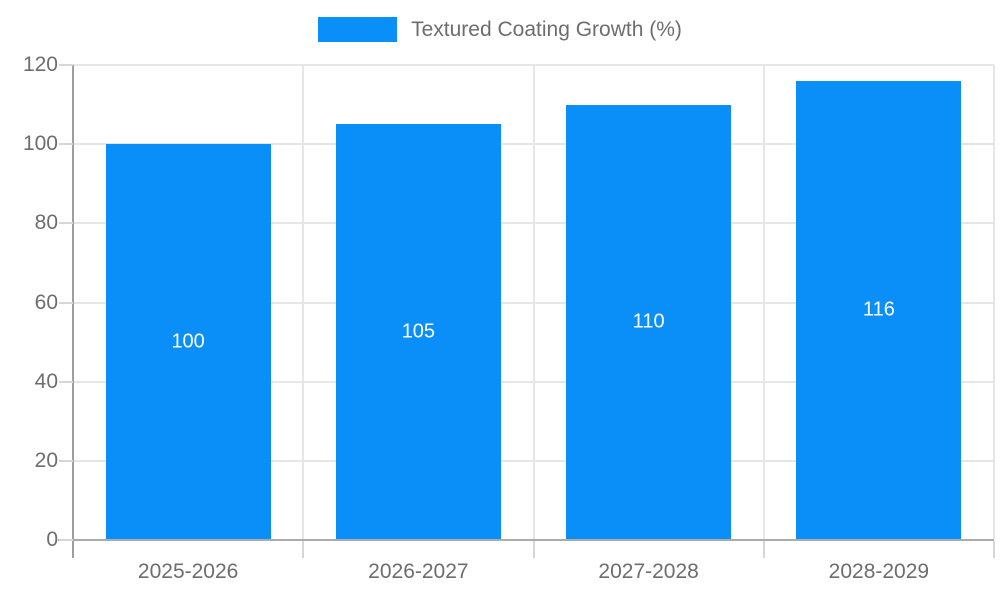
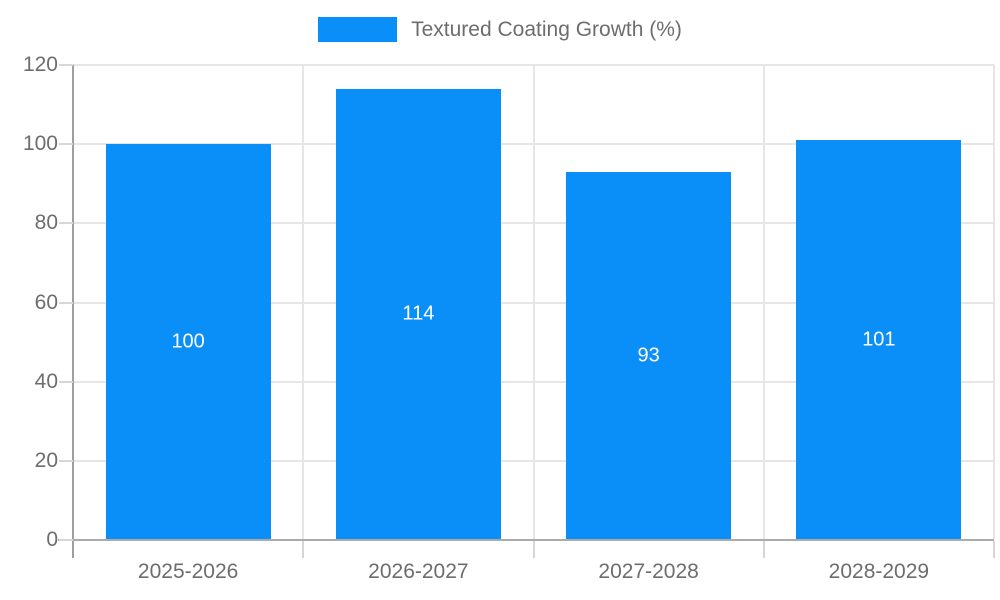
2026-2027: 105 -> 114
2027-2028: 110 -> 93
2028-2029: 116 -> 101
